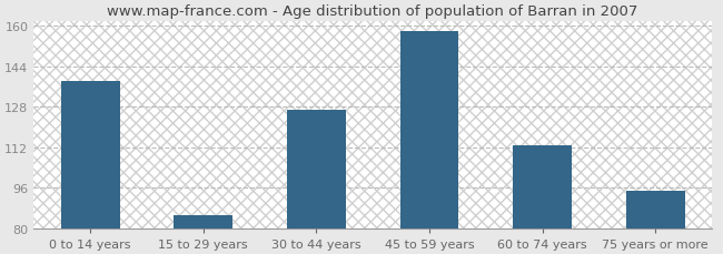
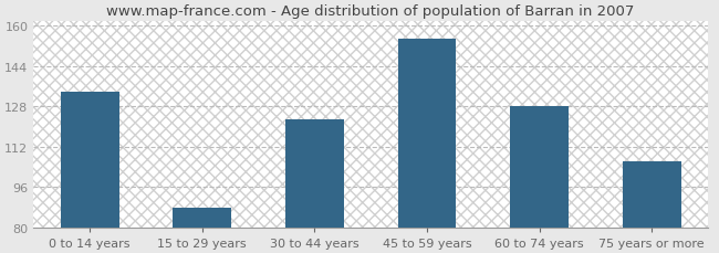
0 to 14 years: 138 -> 134
15 to 29 years: 85 -> 88
30 to 44 years: 127 -> 123
45 to 59 years: 158 -> 155
60 to 74 years: 113 -> 128
75 years or more: 95 -> 106
